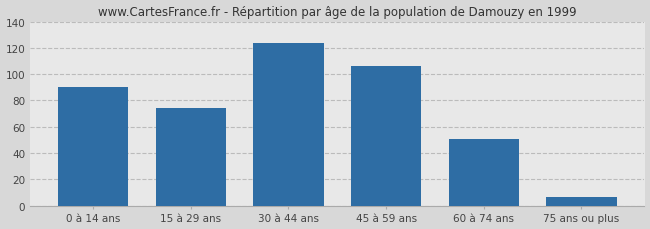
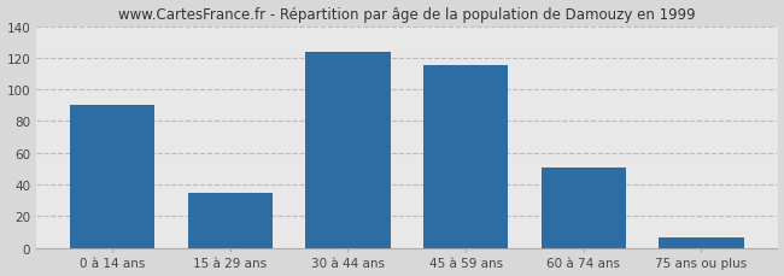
15 à 29 ans: 74 -> 35
45 à 59 ans: 106 -> 115
